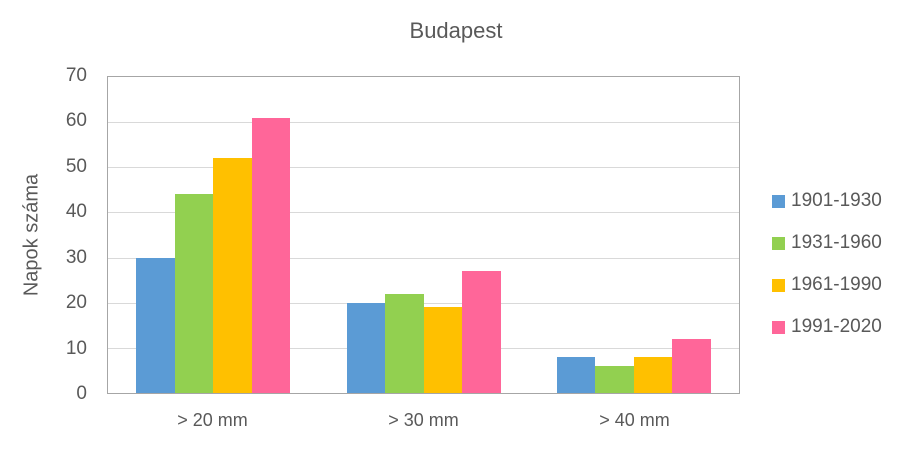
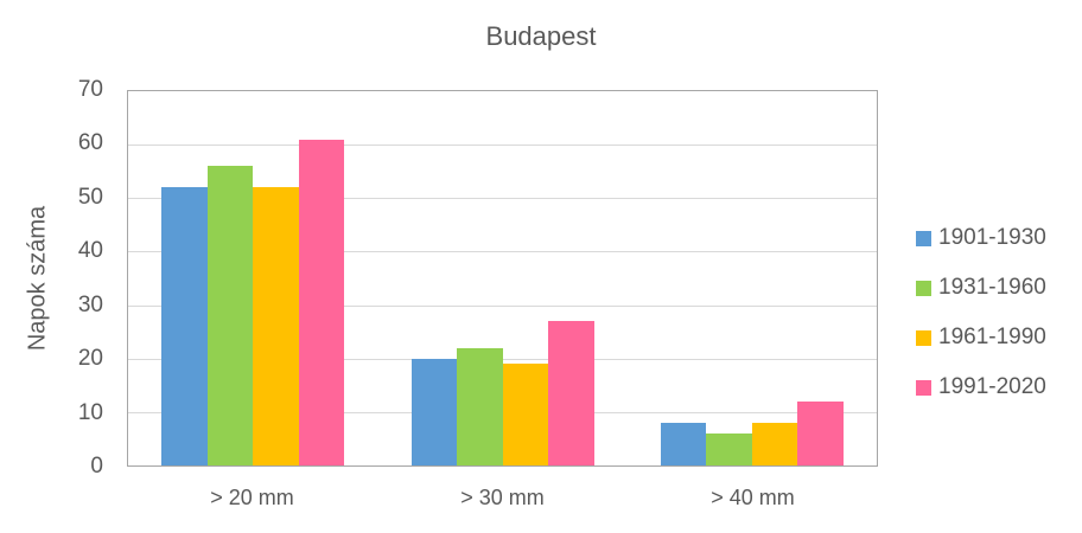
1901-1930/> 20 mm: 30 -> 52
1931-1960/> 20 mm: 44 -> 56
